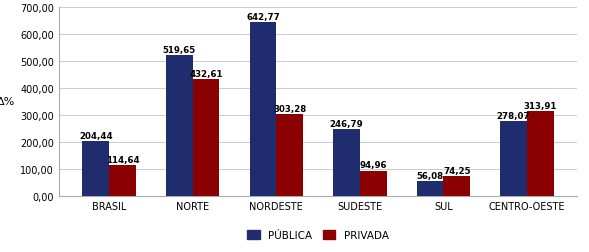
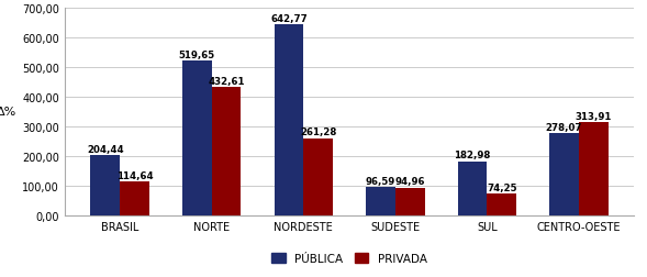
PRIVADA/NORDESTE: 303,28 -> 261,28
PÚBLICA/SUDESTE: 246,79 -> 96,59
PÚBLICA/SUL: 56,08 -> 182,98
